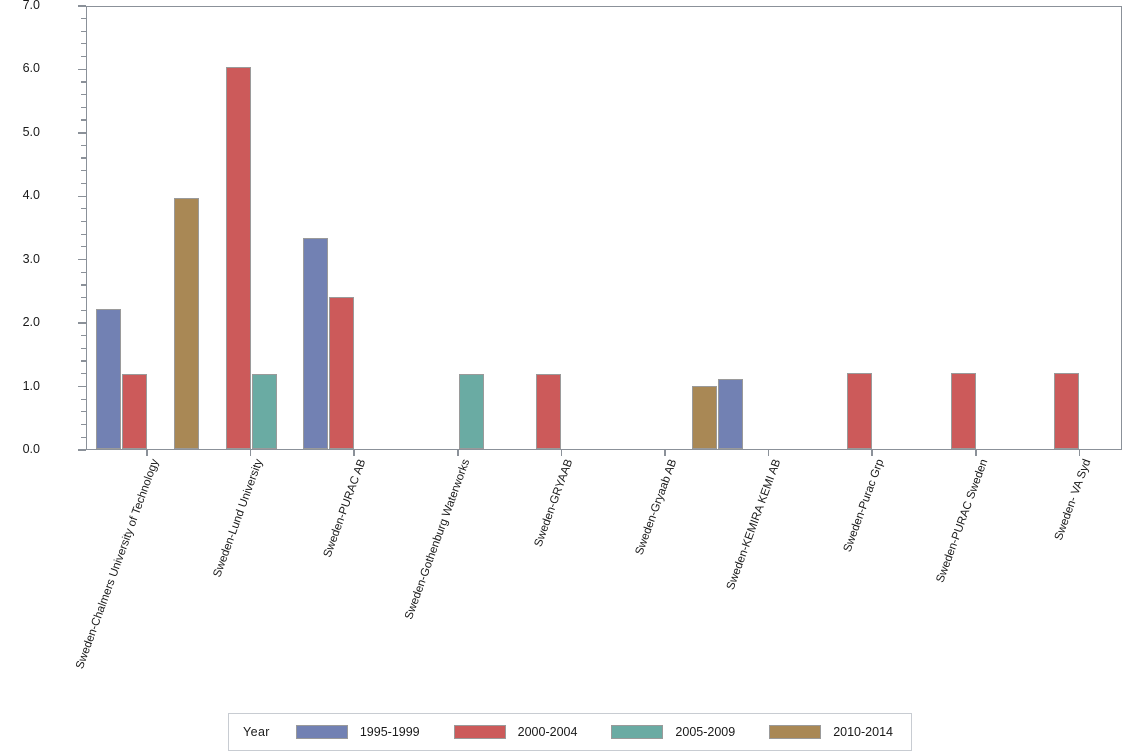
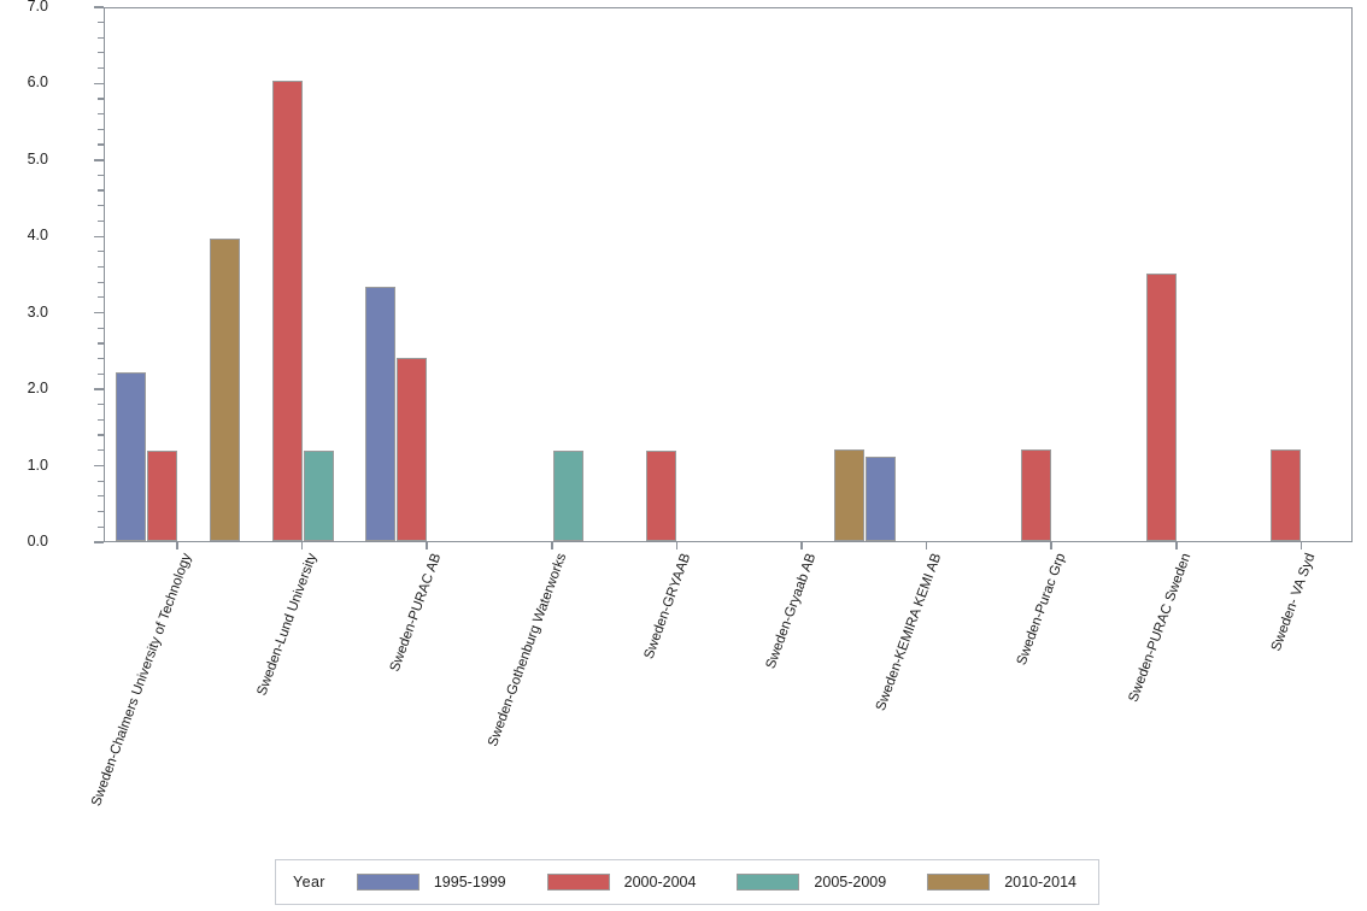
2010-2014/Sweden-Gryaab AB: 1.0 -> 1.2
2000-2004/Sweden-PURAC Sweden: 1.2 -> 3.5
